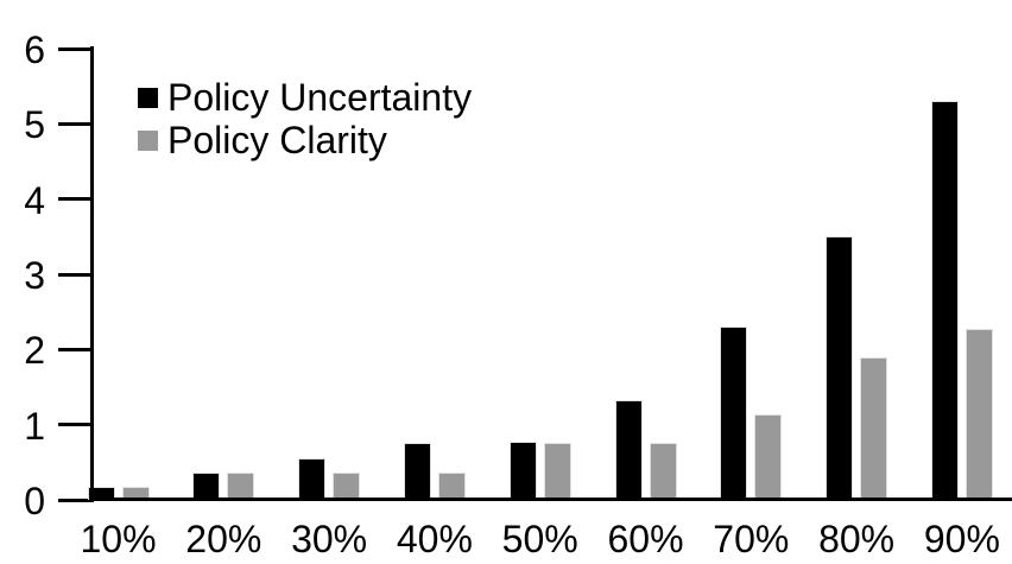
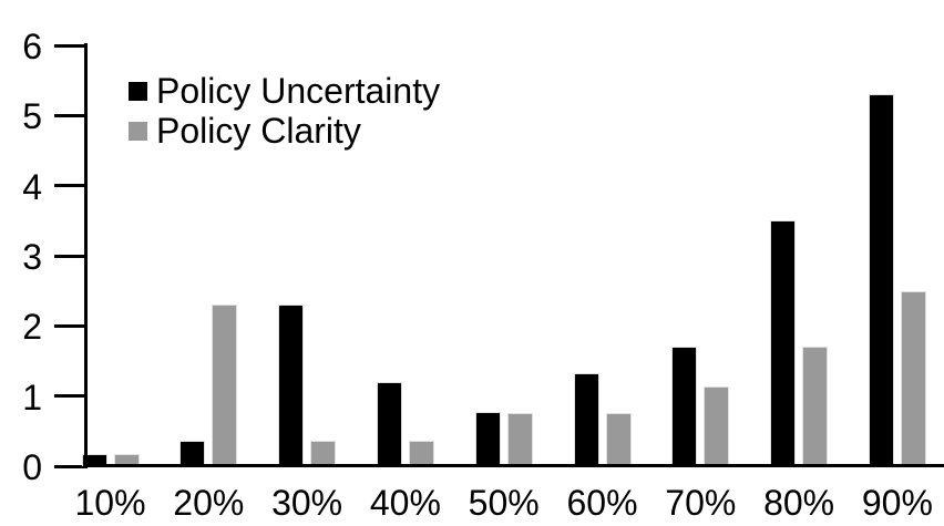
Policy Clarity/20%: 0.4 -> 2.3
Policy Uncertainty/30%: 0.6 -> 2.3
Policy Uncertainty/40%: 0.8 -> 1.2
Policy Uncertainty/70%: 2.3 -> 1.7
Policy Clarity/80%: 1.9 -> 1.7
Policy Clarity/90%: 2.3 -> 2.5
